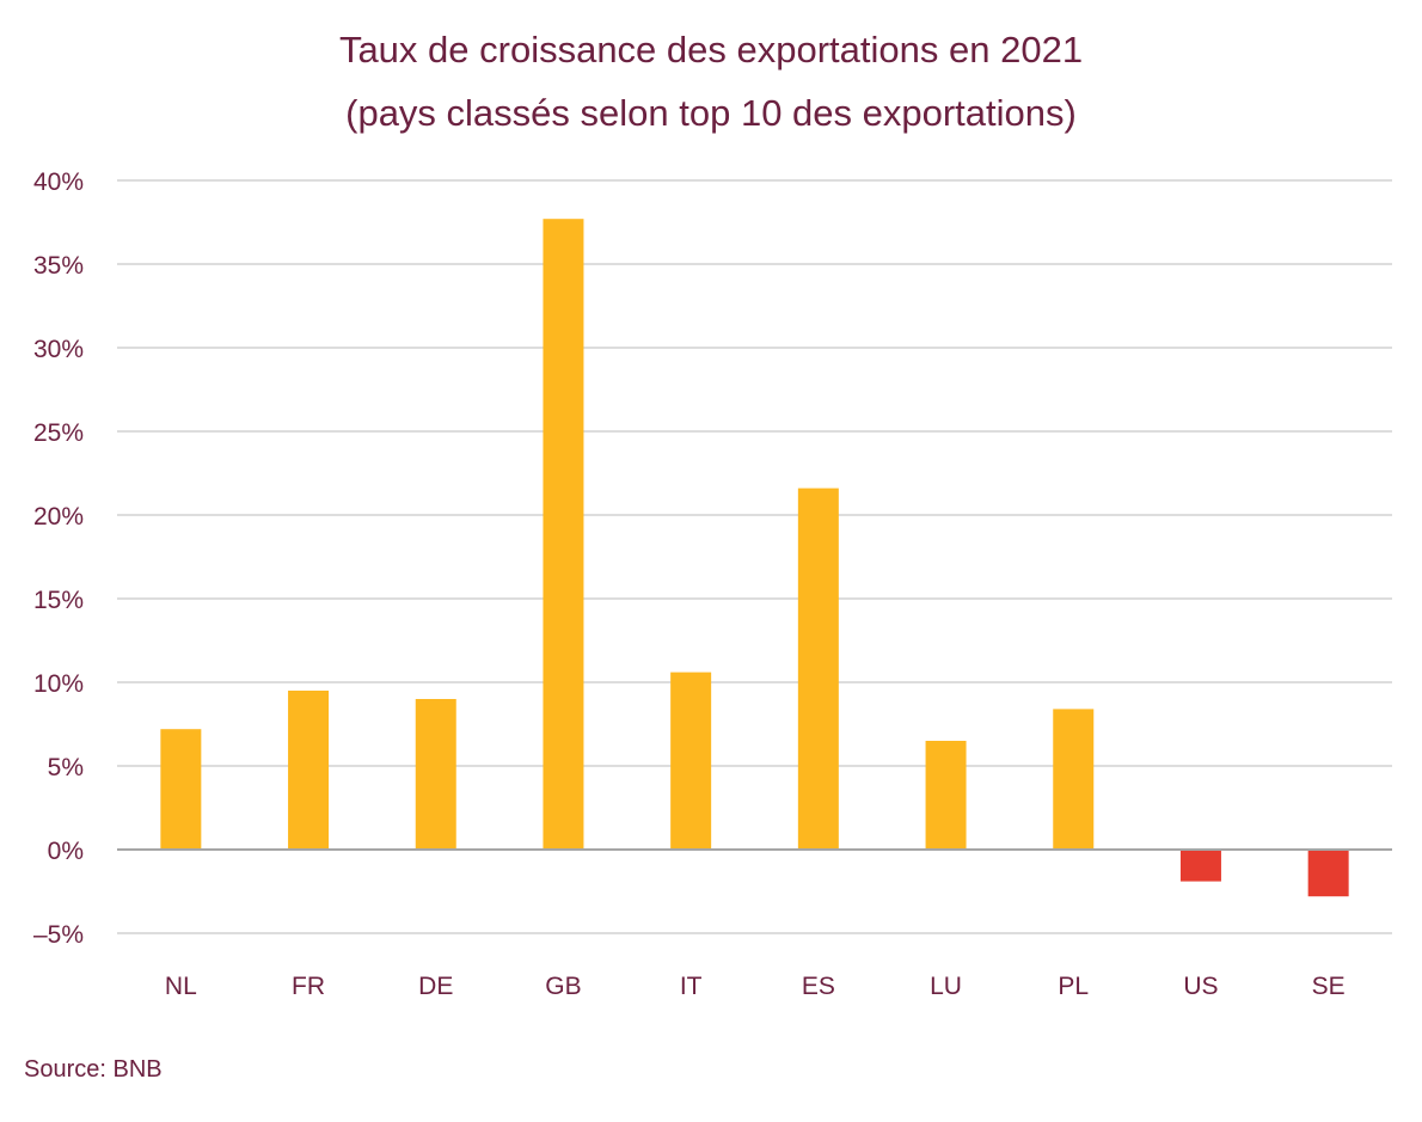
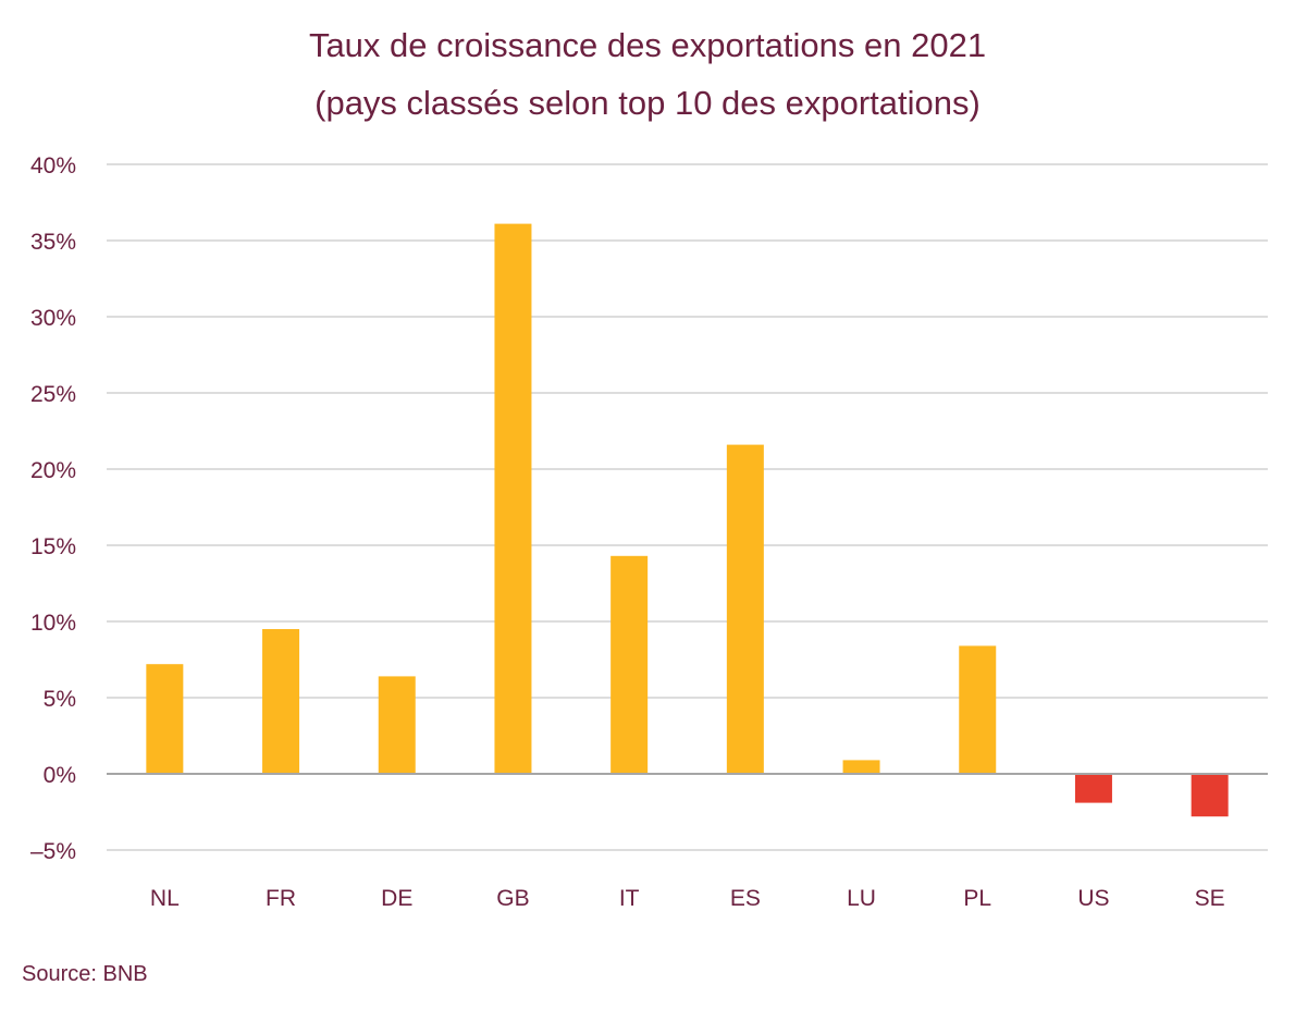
DE: 9.0% -> 6.4%
GB: 37.7% -> 36.1%
IT: 10.6% -> 14.3%
LU: 6.5% -> 0.9%
